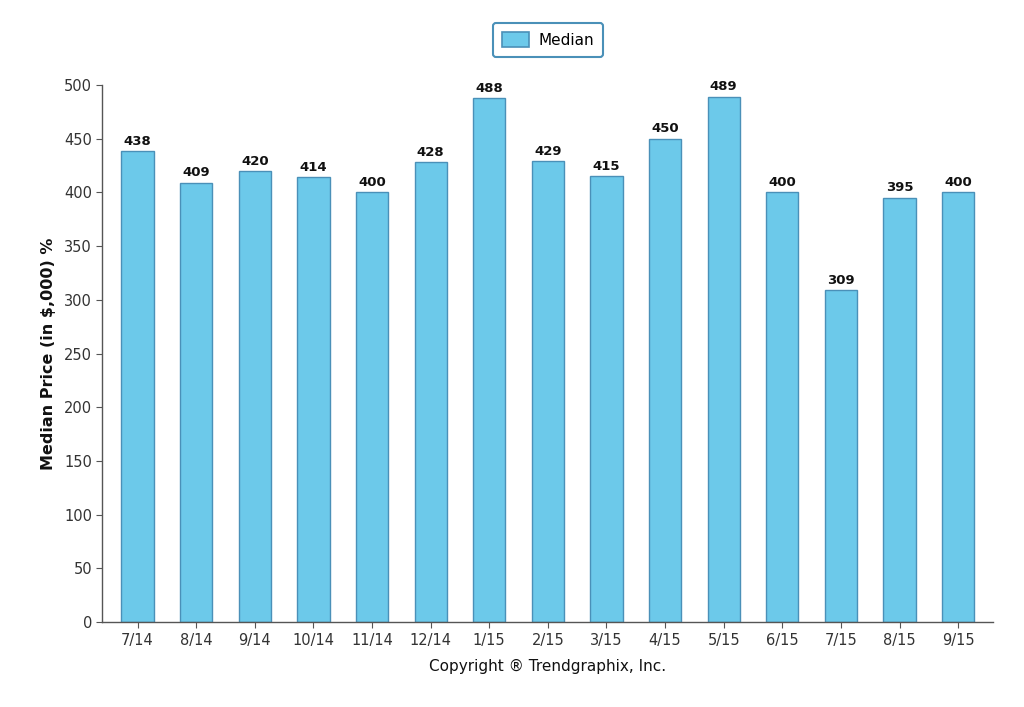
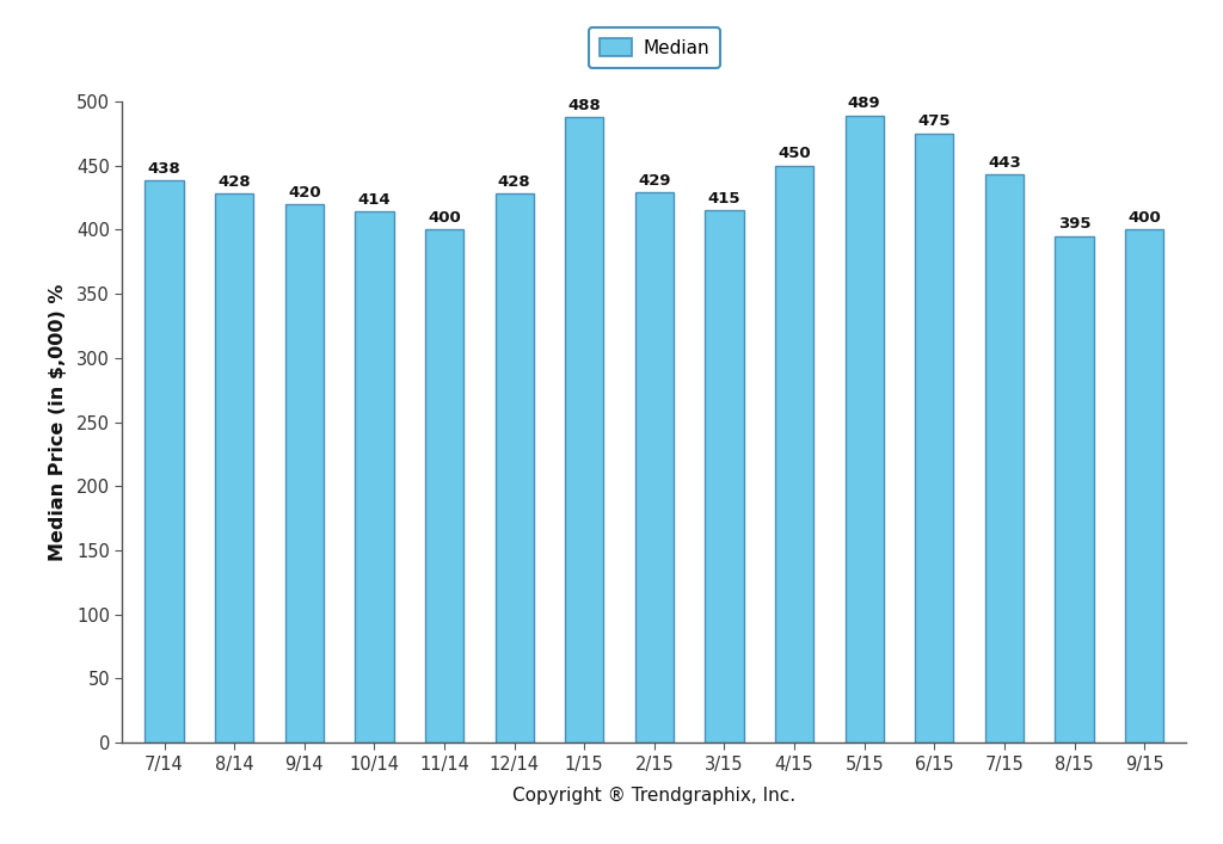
8/14: 409 -> 428
6/15: 400 -> 475
7/15: 309 -> 443
